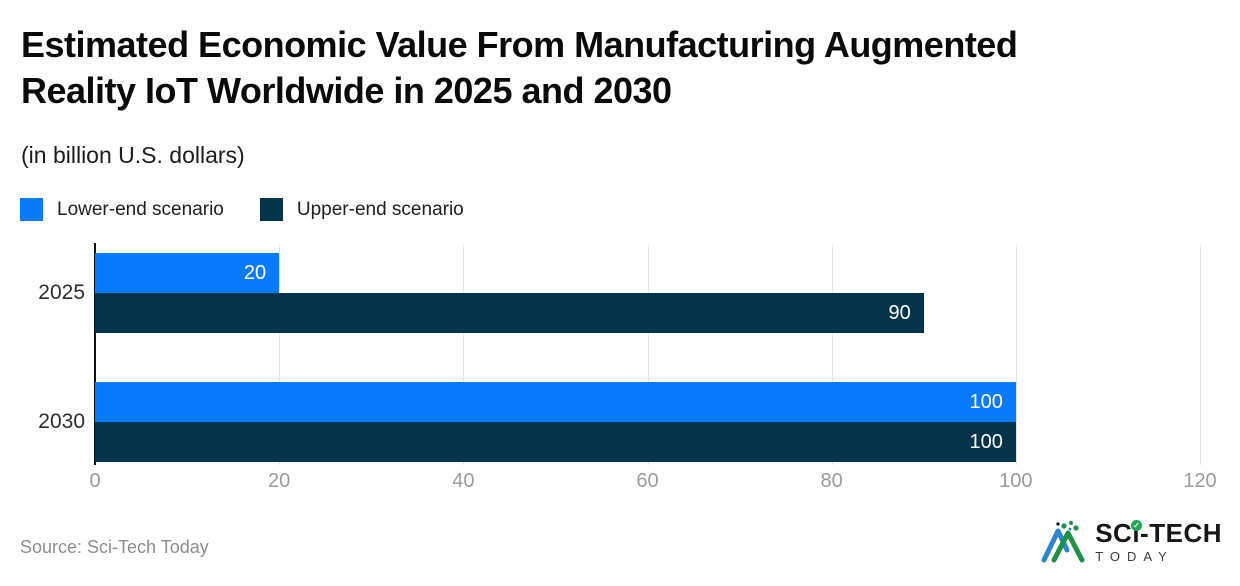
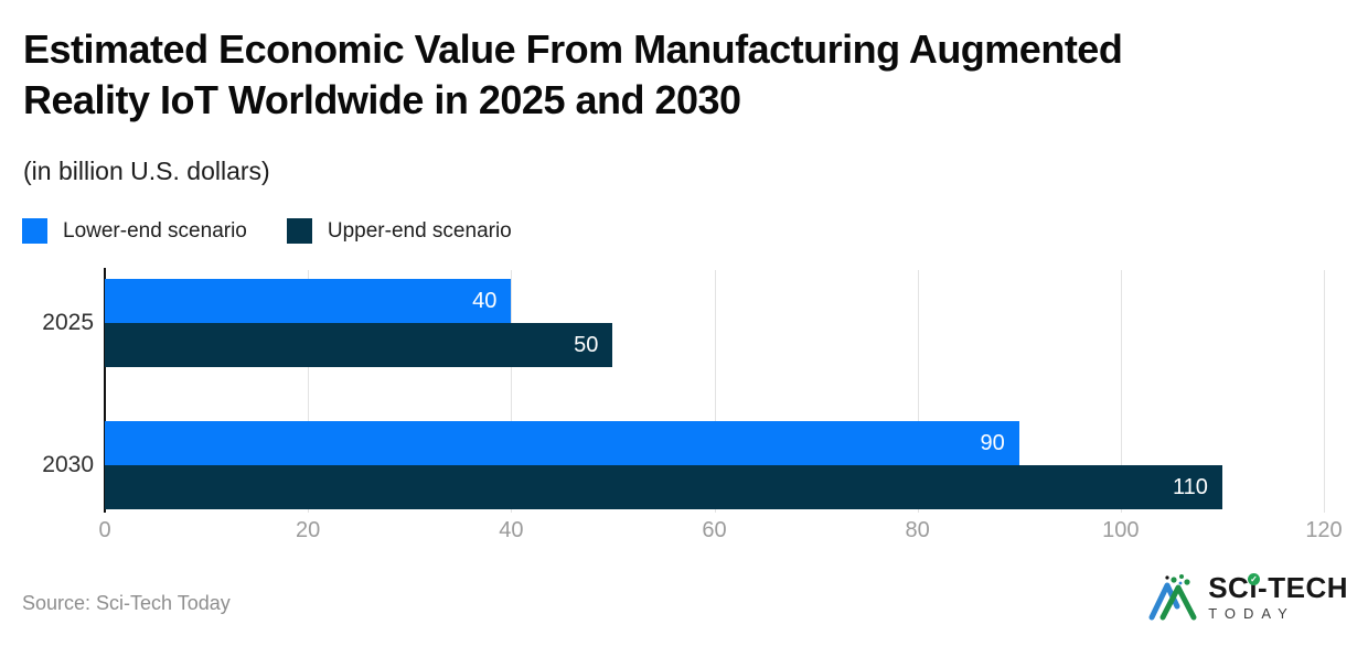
Lower-end scenario/2025: 20 -> 40
Upper-end scenario/2025: 90 -> 50
Lower-end scenario/2030: 100 -> 90
Upper-end scenario/2030: 100 -> 110
